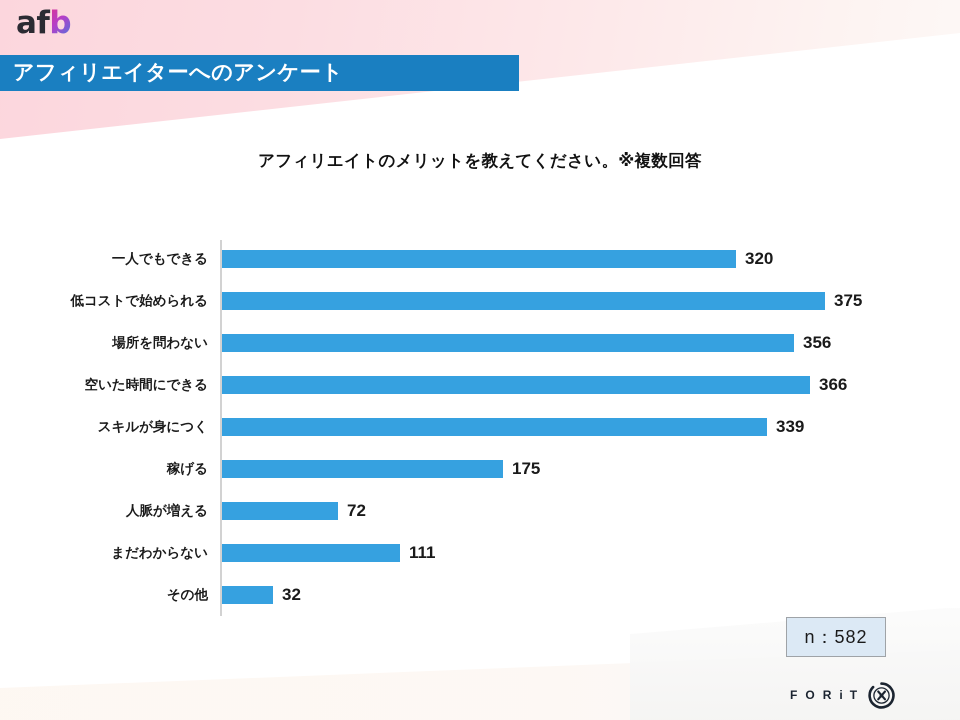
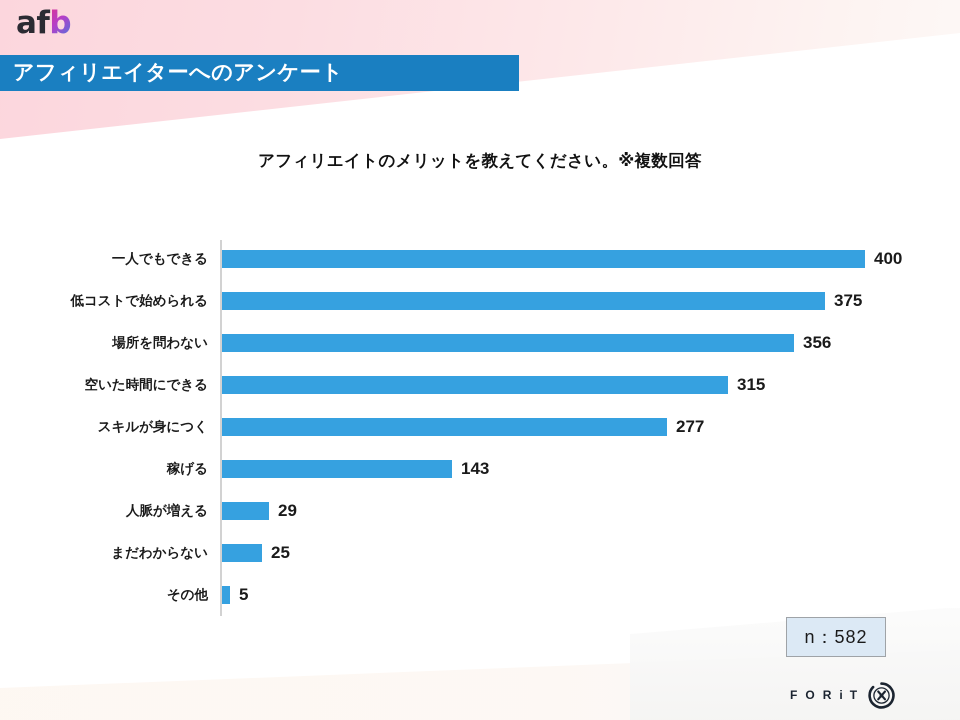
一人でもできる: 320 -> 400
空いた時間にできる: 366 -> 315
スキルが身につく: 339 -> 277
稼げる: 175 -> 143
人脈が増える: 72 -> 29
まだわからない: 111 -> 25
その他: 32 -> 5
